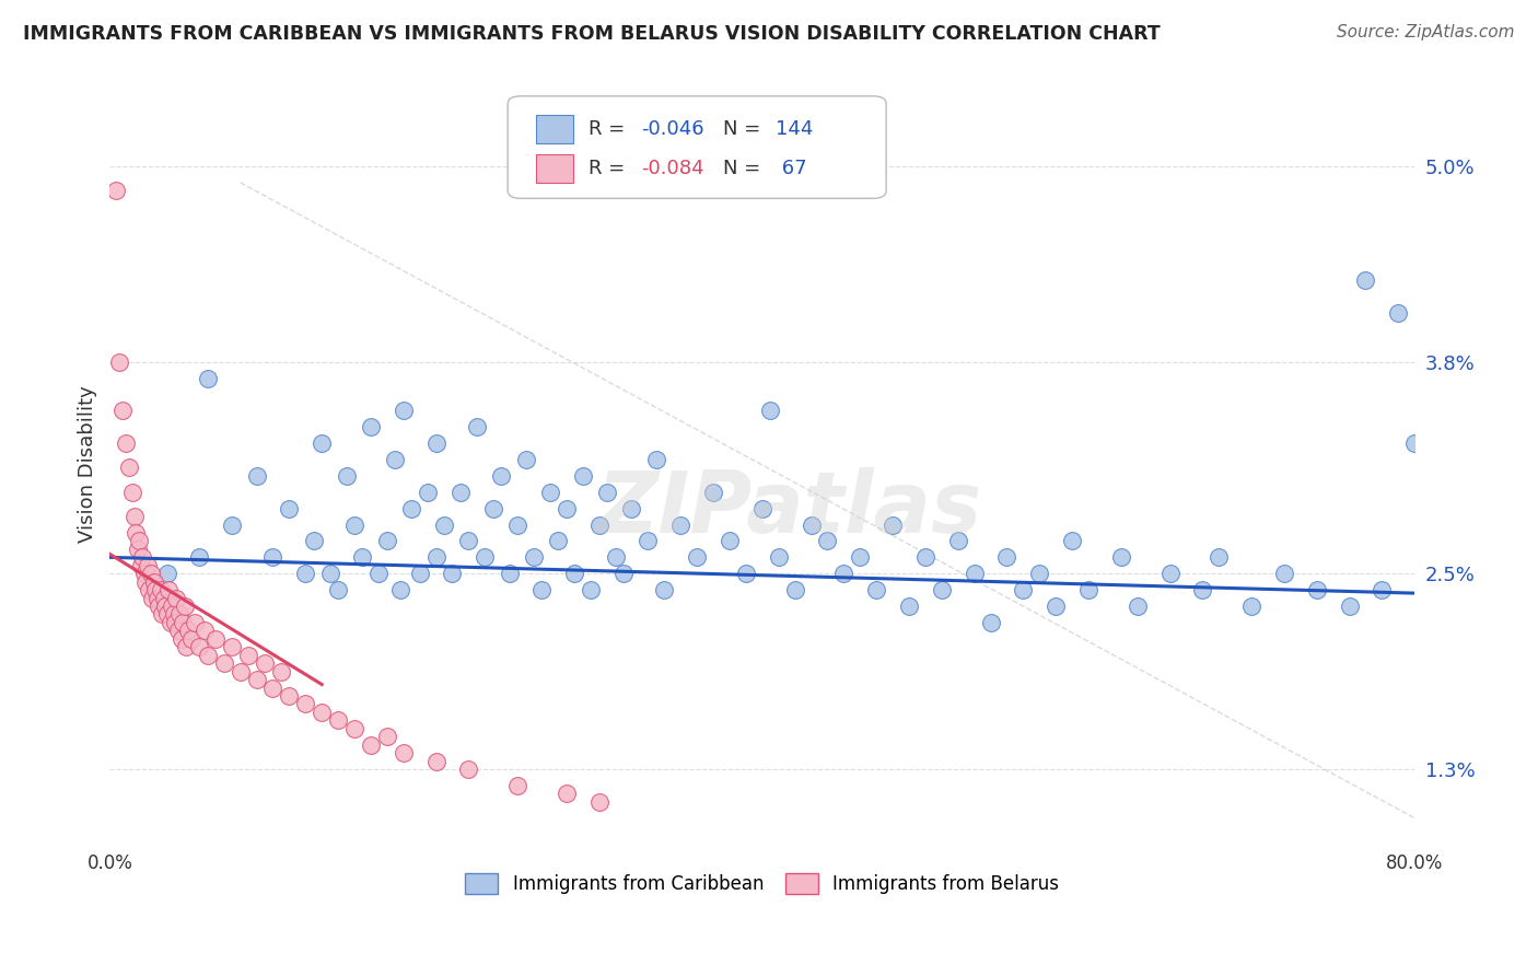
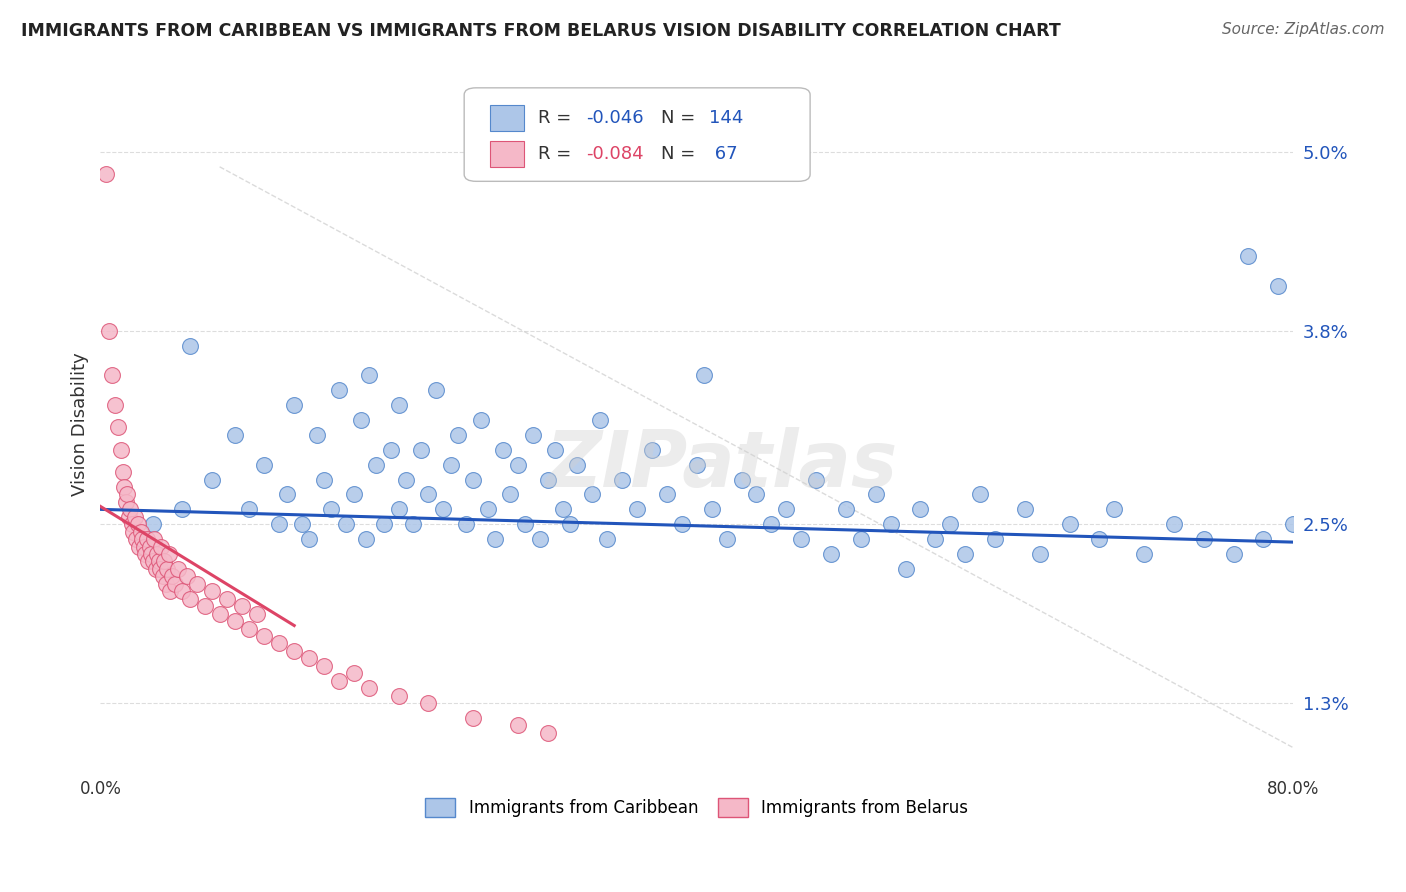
Immigrants from Caribbean/80.0%: 3.3% -> 2.5%
